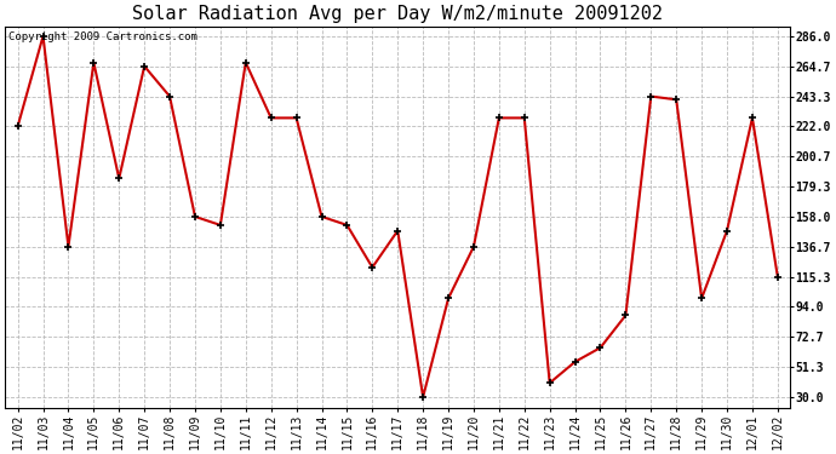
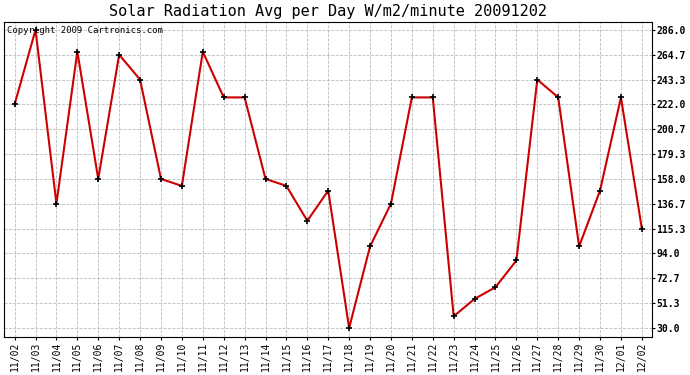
11/06: 185 -> 158
11/28: 241 -> 228
